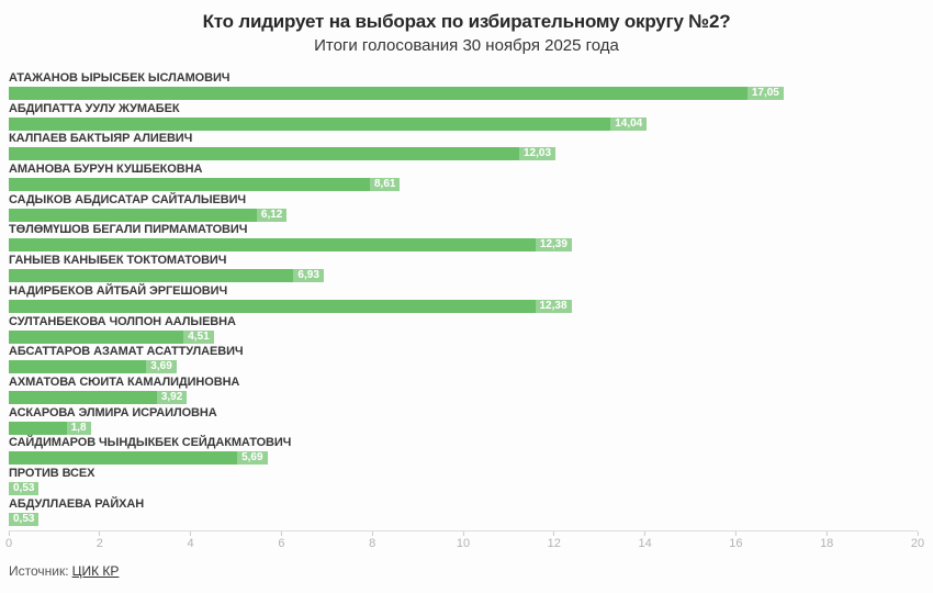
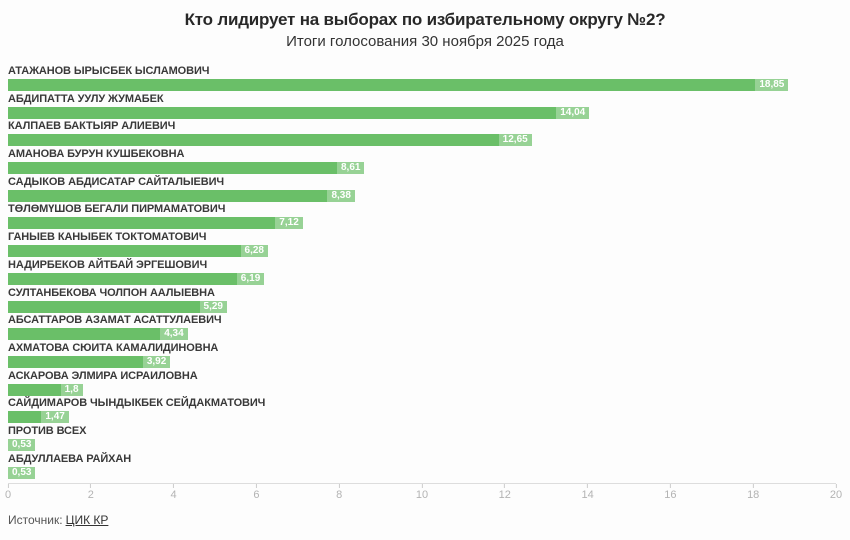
АТАЖАНОВ ЫРЫСБЕК ЫСЛАМОВИЧ: 17,05 -> 18,85
КАЛПАЕВ БАКТЫЯР АЛИЕВИЧ: 12,03 -> 12,65
САДЫКОВ АБДИСАТАР САЙТАЛЫЕВИЧ: 6,12 -> 8,38
ТӨЛӨМҮШОВ БЕГАЛИ ПИРМАМАТОВИЧ: 12,39 -> 7,12
ГАНЫЕВ КАНЫБЕК ТОКТОМАТОВИЧ: 6,93 -> 6,28
НАДИРБЕКОВ АЙТБАЙ ЭРГЕШОВИЧ: 12,38 -> 6,19
СУЛТАНБЕКОВА ЧОЛПОН ААЛЫЕВНА: 4,51 -> 5,29
АБСАТТАРОВ АЗАМАТ АСАТТУЛАЕВИЧ: 3,69 -> 4,34
САЙДИМАРОВ ЧЫНДЫКБЕК СЕЙДАКМАТОВИЧ: 5,69 -> 1,47
